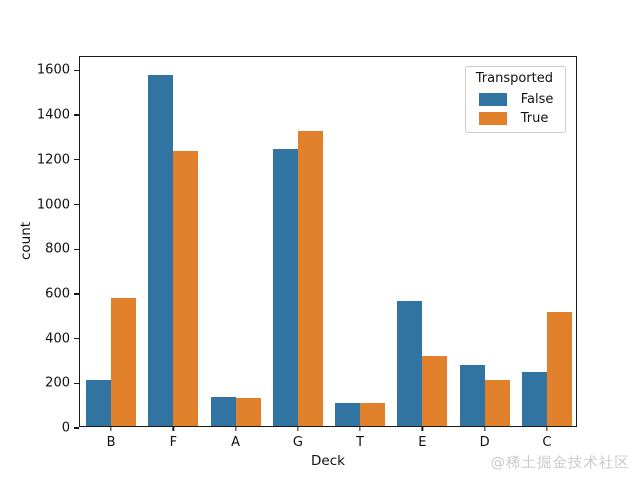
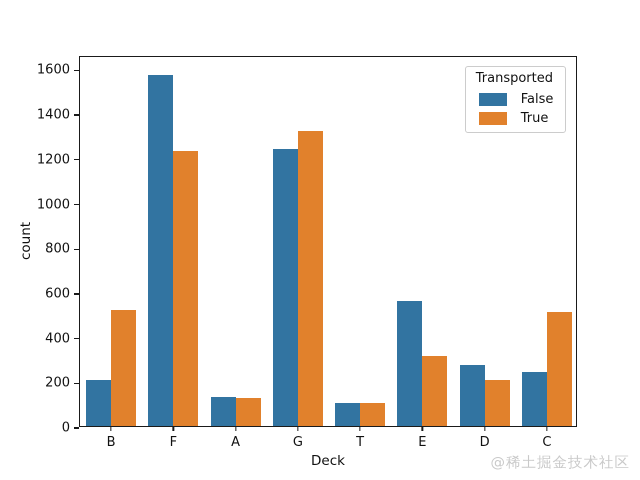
True/B: 570 -> 520
